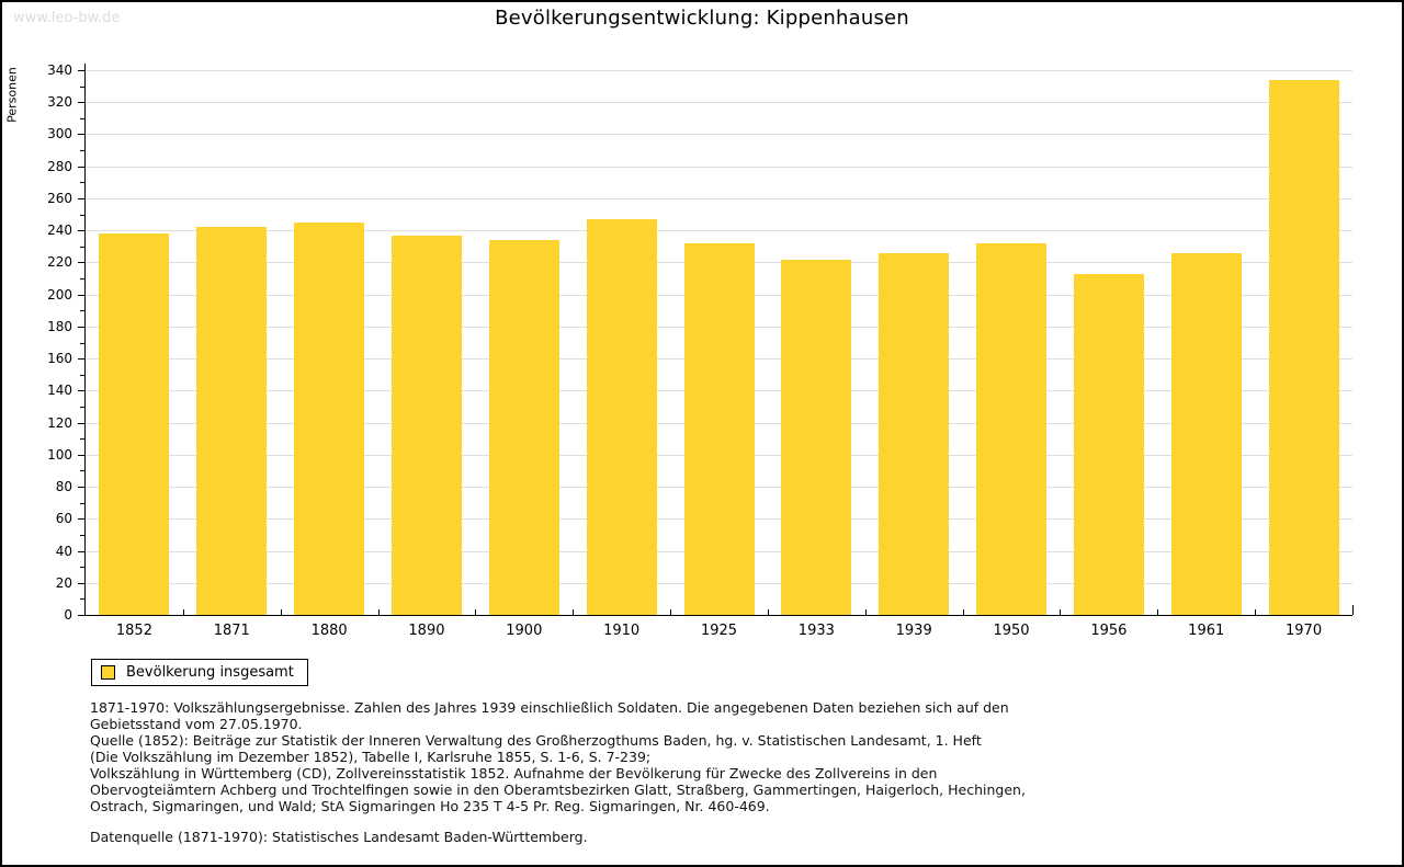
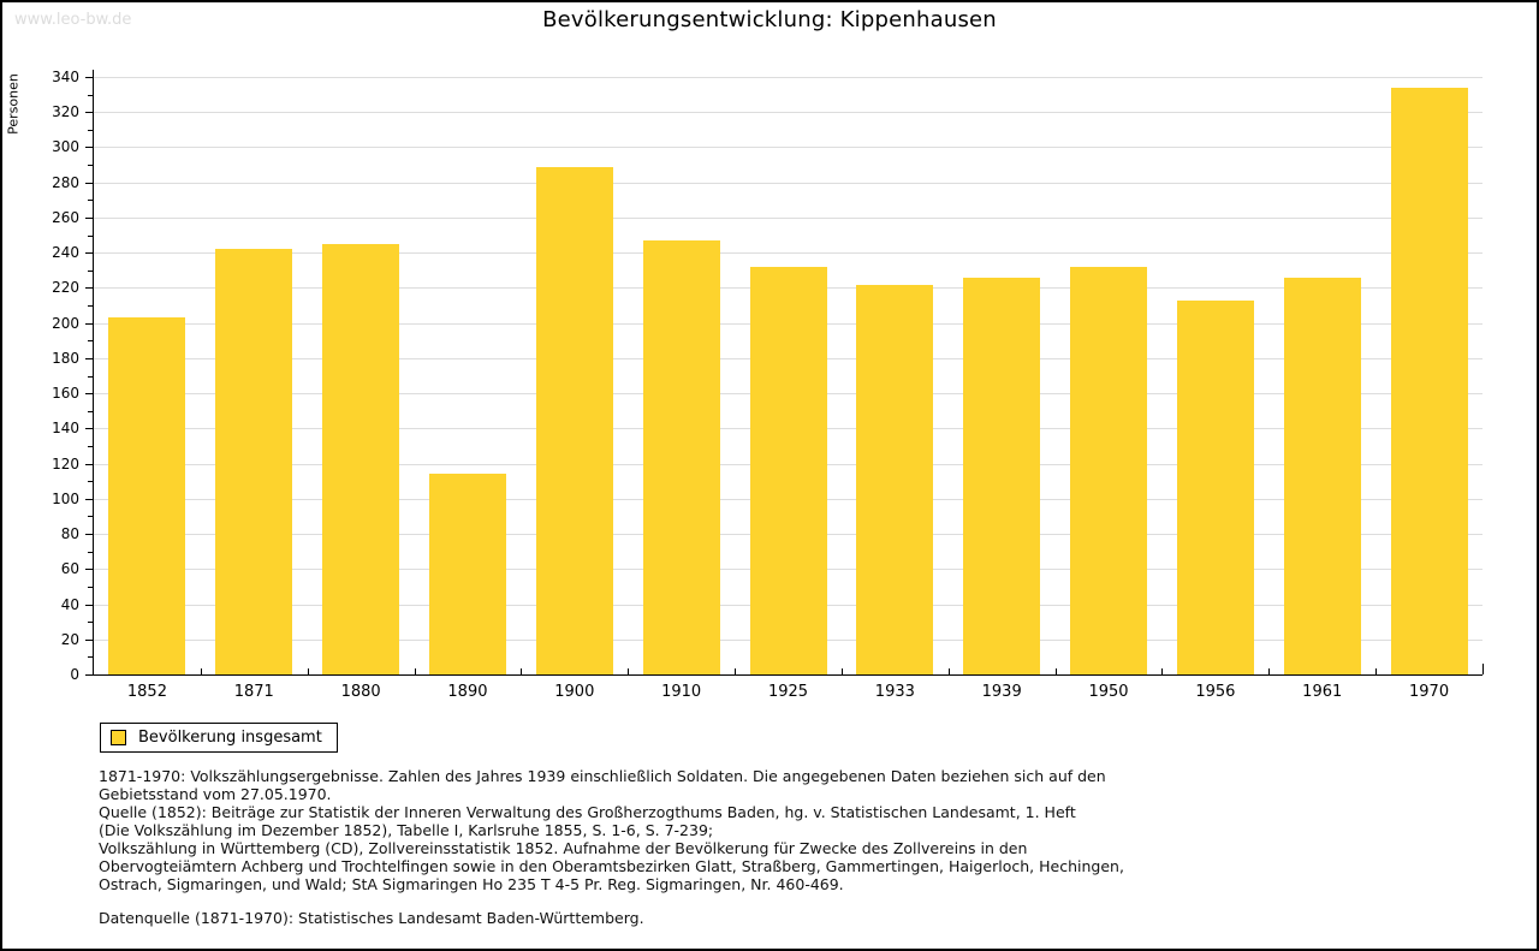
1852: 238 -> 203
1890: 237 -> 114
1900: 234 -> 289
